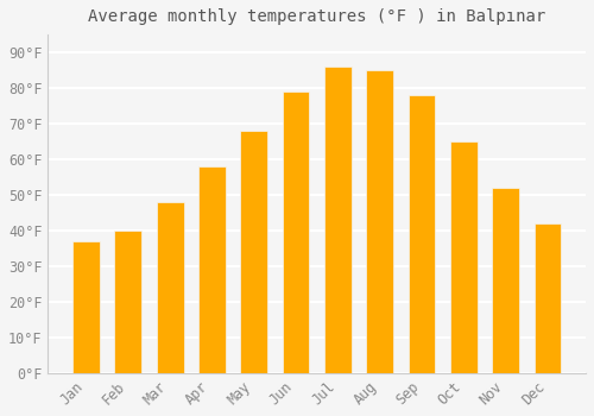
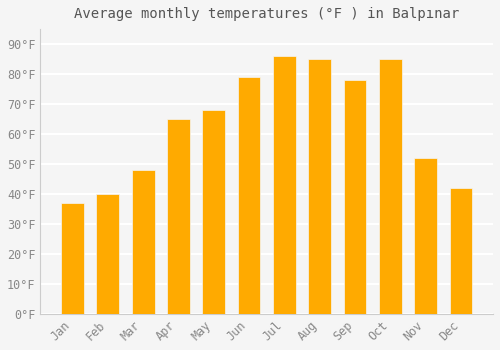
Apr: 58°F -> 65°F
Oct: 65°F -> 85°F
